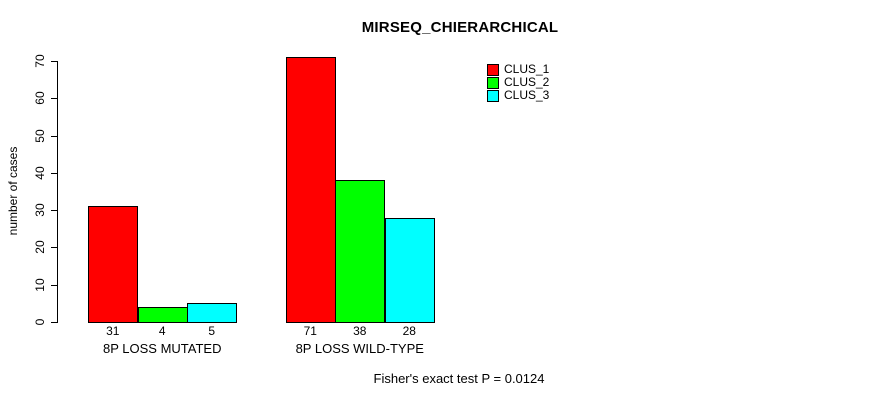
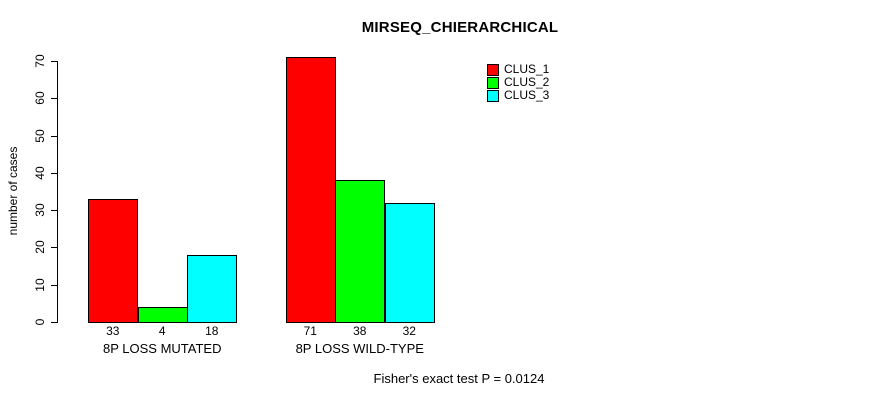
CLUS_1/8P LOSS MUTATED: 31 -> 33
CLUS_3/8P LOSS MUTATED: 5 -> 18
CLUS_3/8P LOSS WILD-TYPE: 28 -> 32
